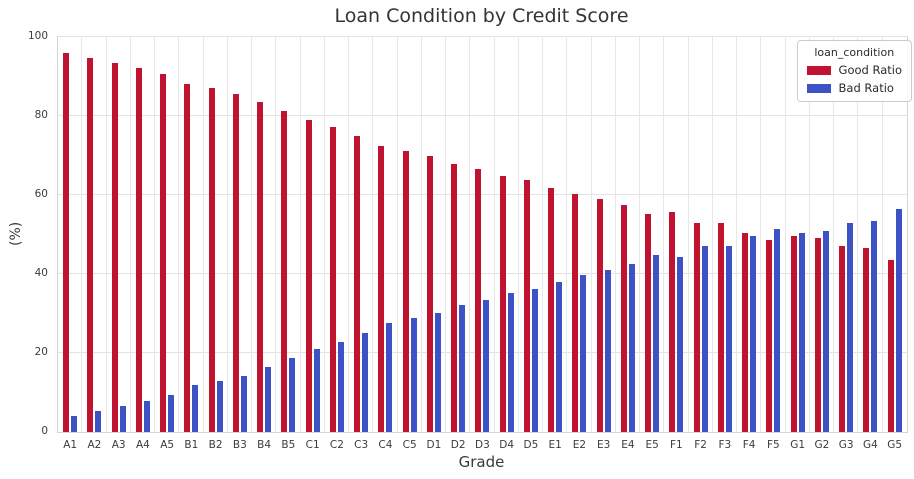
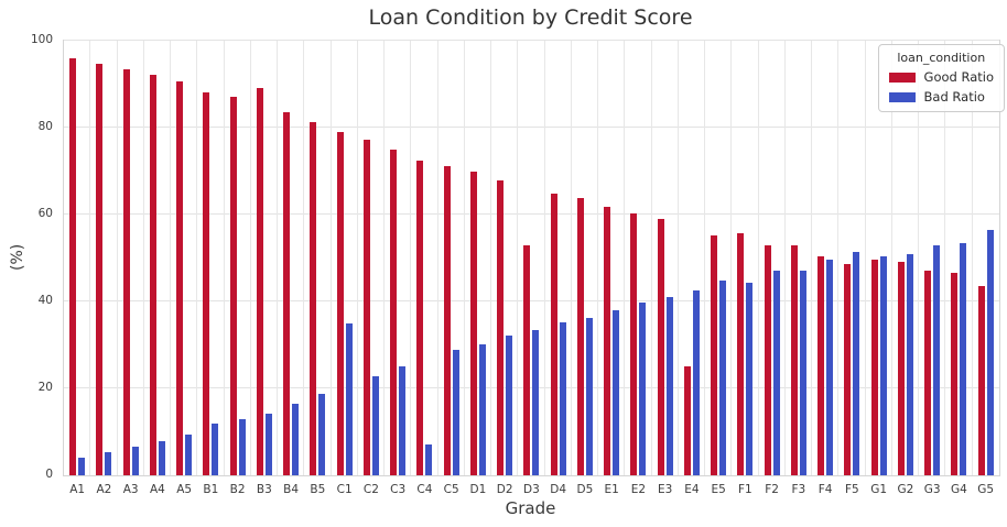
Good Ratio/B3: 86 -> 89
Bad Ratio/C1: 21 -> 35
Bad Ratio/C4: 28 -> 7
Good Ratio/D3: 67 -> 53
Good Ratio/E4: 58 -> 25
